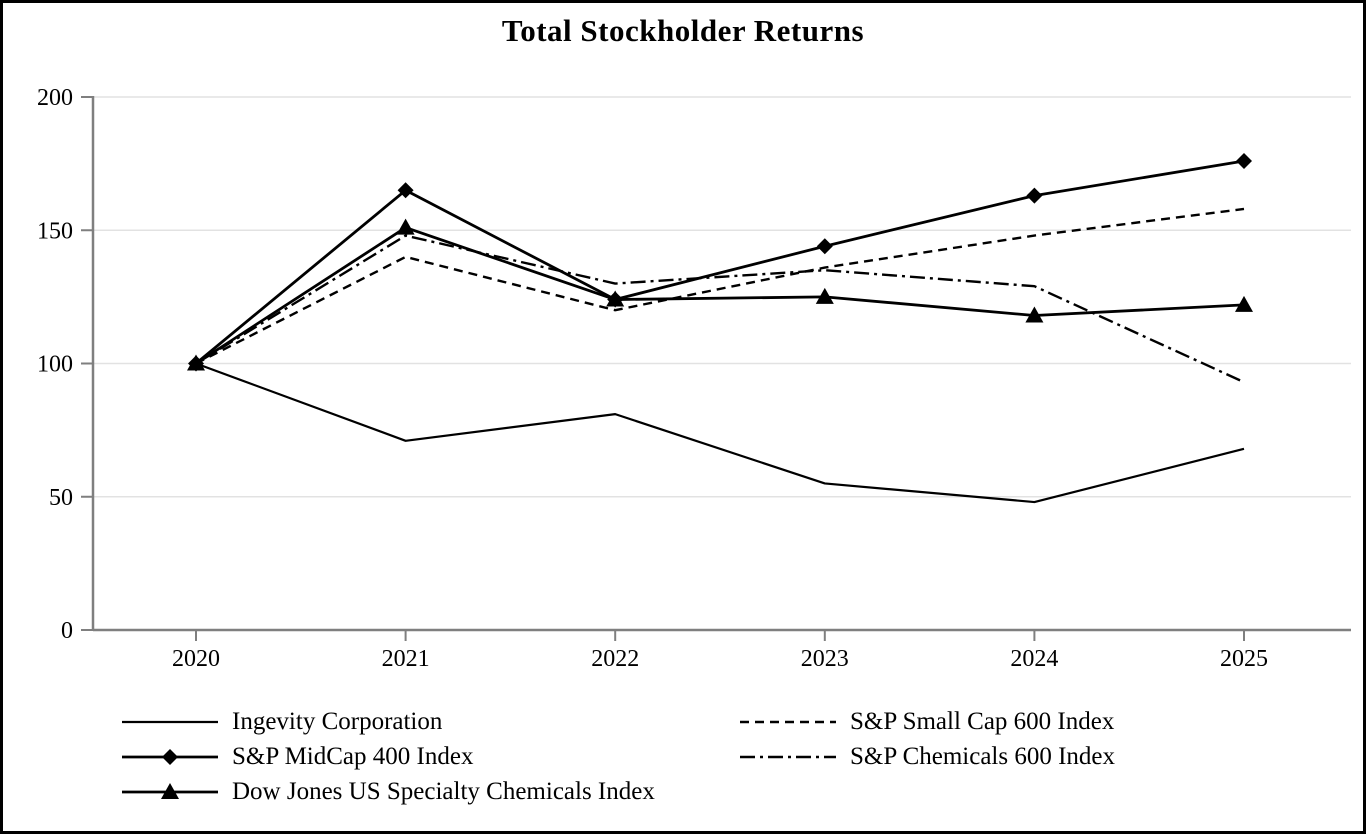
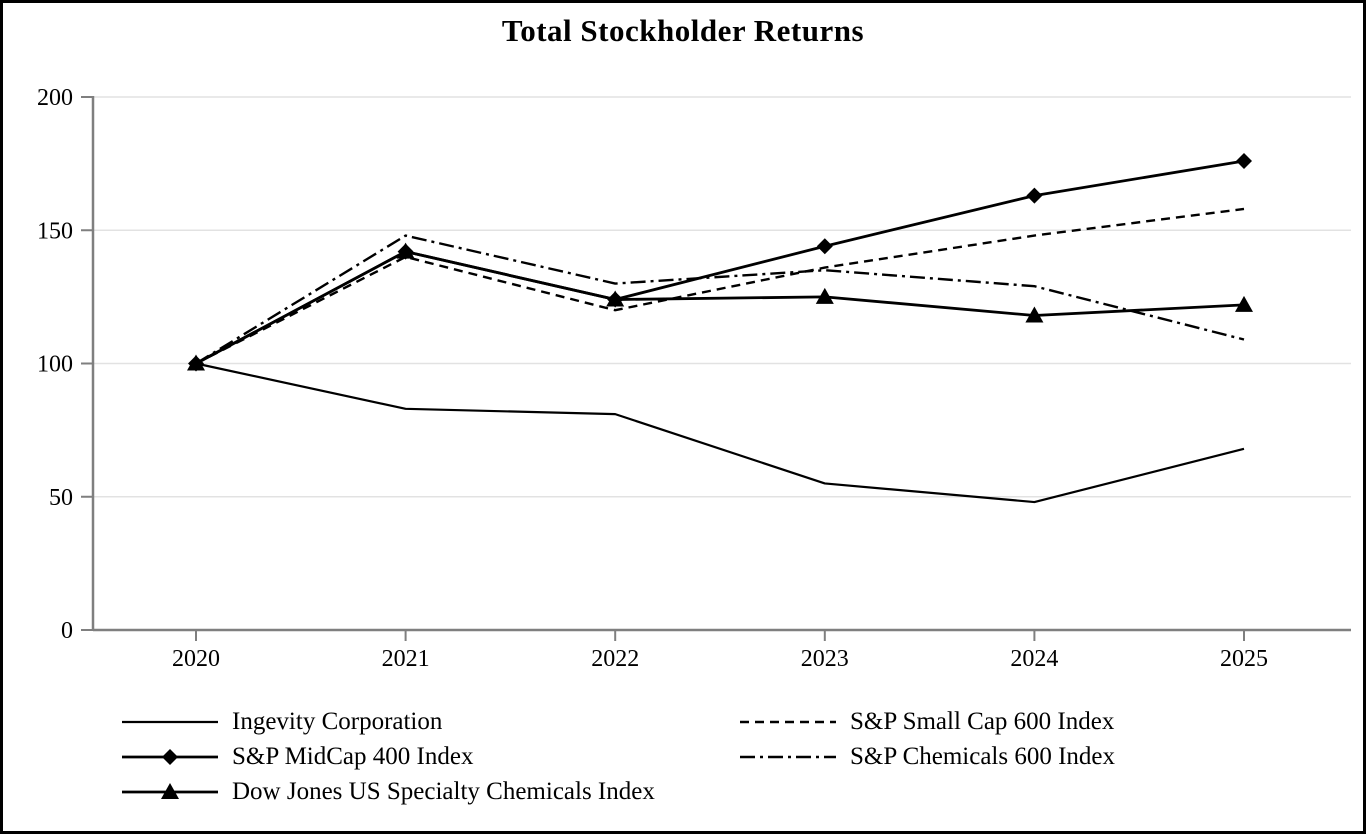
Ingevity Corporation/2021: 71 -> 83
S&P MidCap 400 Index/2021: 165 -> 142
Dow Jones US Specialty Chemicals Index/2021: 151 -> 142
S&P Chemicals 600 Index/2025: 93 -> 109
